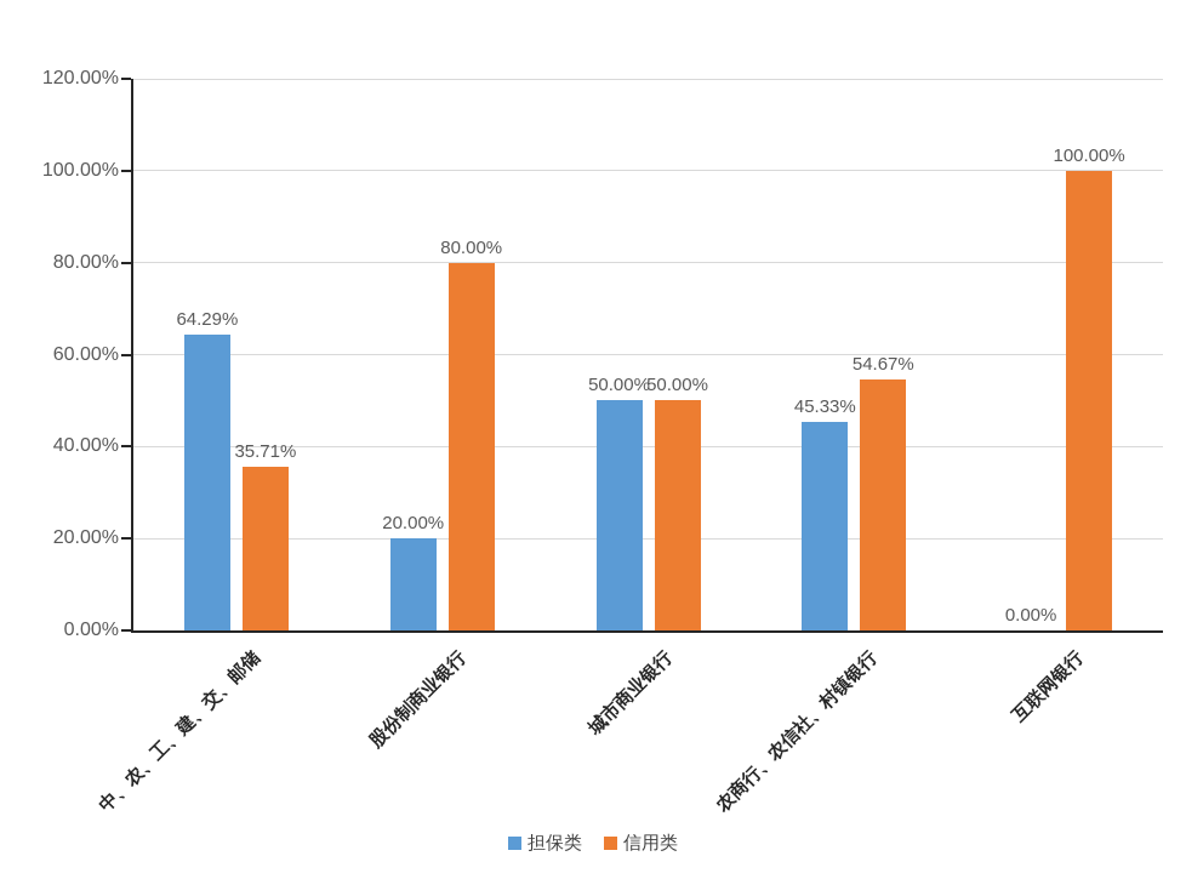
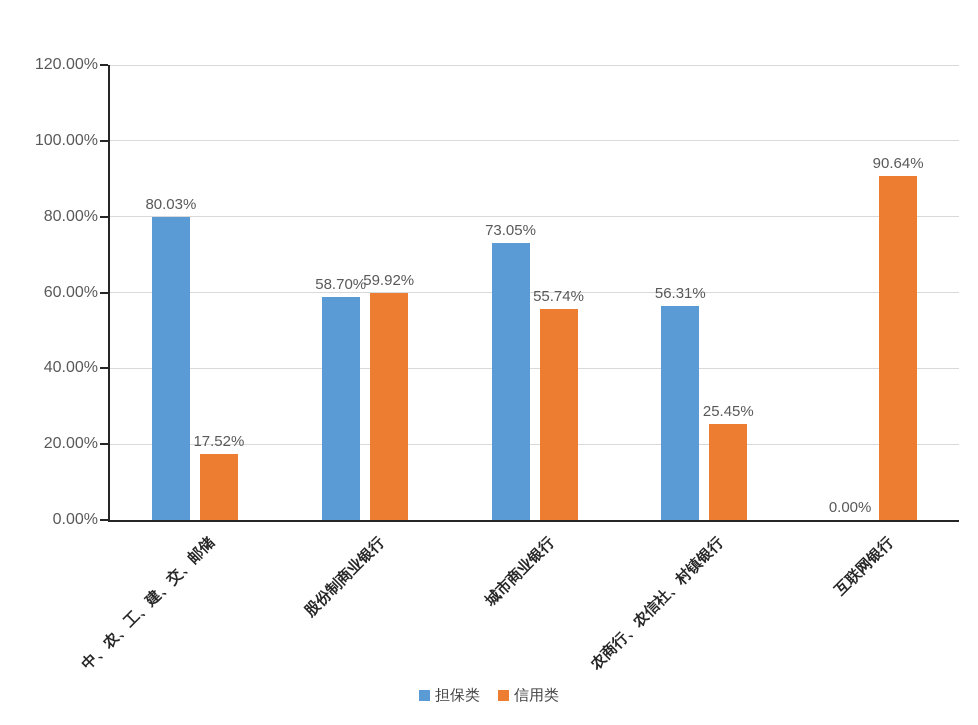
担保类/中、农、工、建、交、邮储: 64.29% -> 80.03%
信用类/中、农、工、建、交、邮储: 35.71% -> 17.52%
担保类/股份制商业银行: 20.00% -> 58.70%
信用类/股份制商业银行: 80.00% -> 59.92%
担保类/城市商业银行: 50.00% -> 73.05%
信用类/城市商业银行: 50.00% -> 55.74%
担保类/农商行、农信社、村镇银行: 45.33% -> 56.31%
信用类/农商行、农信社、村镇银行: 54.67% -> 25.45%
信用类/互联网银行: 100.00% -> 90.64%
